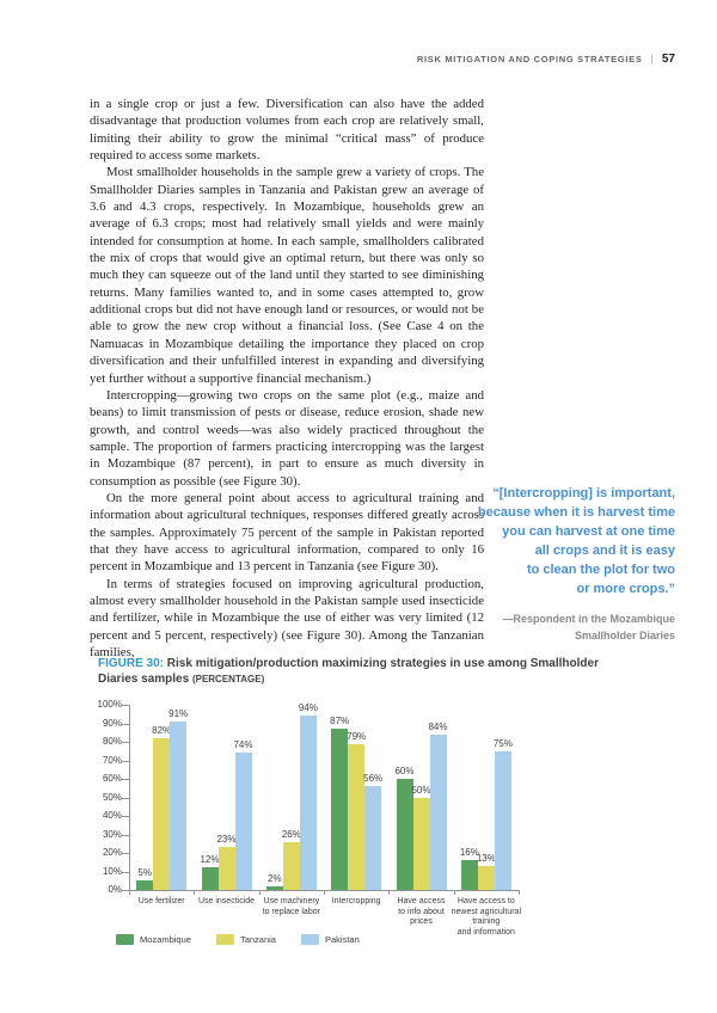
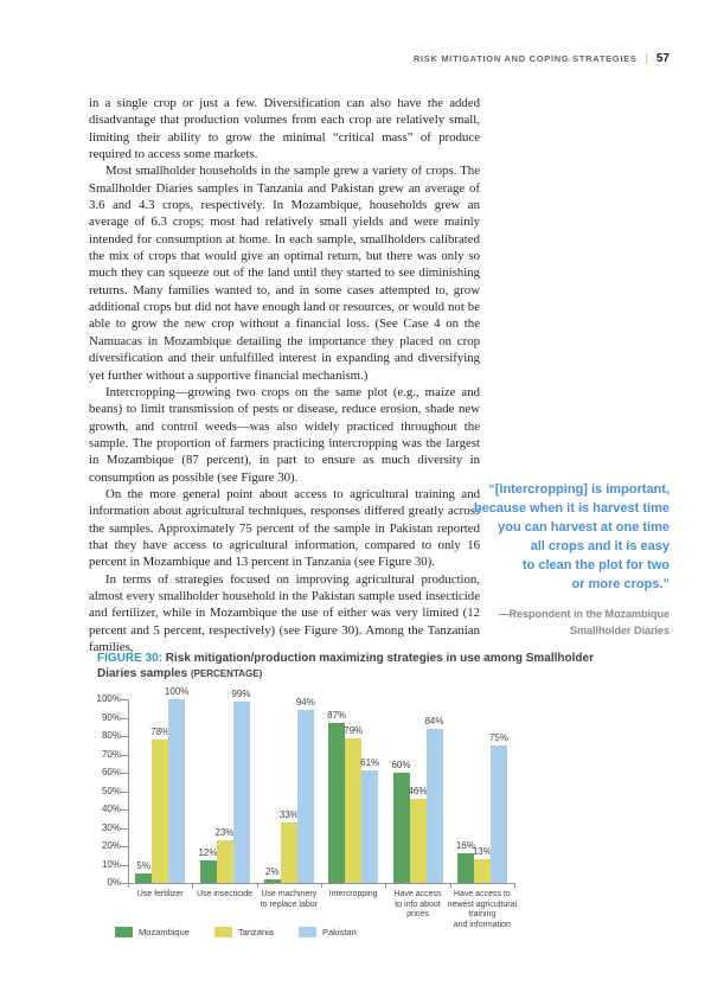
Tanzania/Use fertilizer: 82% -> 78%
Pakistan/Use fertilizer: 91% -> 100%
Pakistan/Use insecticide: 74% -> 99%
Tanzania/Use machinery to replace labor: 26% -> 33%
Pakistan/Intercropping: 56% -> 61%
Tanzania/Have access to info about prices: 50% -> 46%
